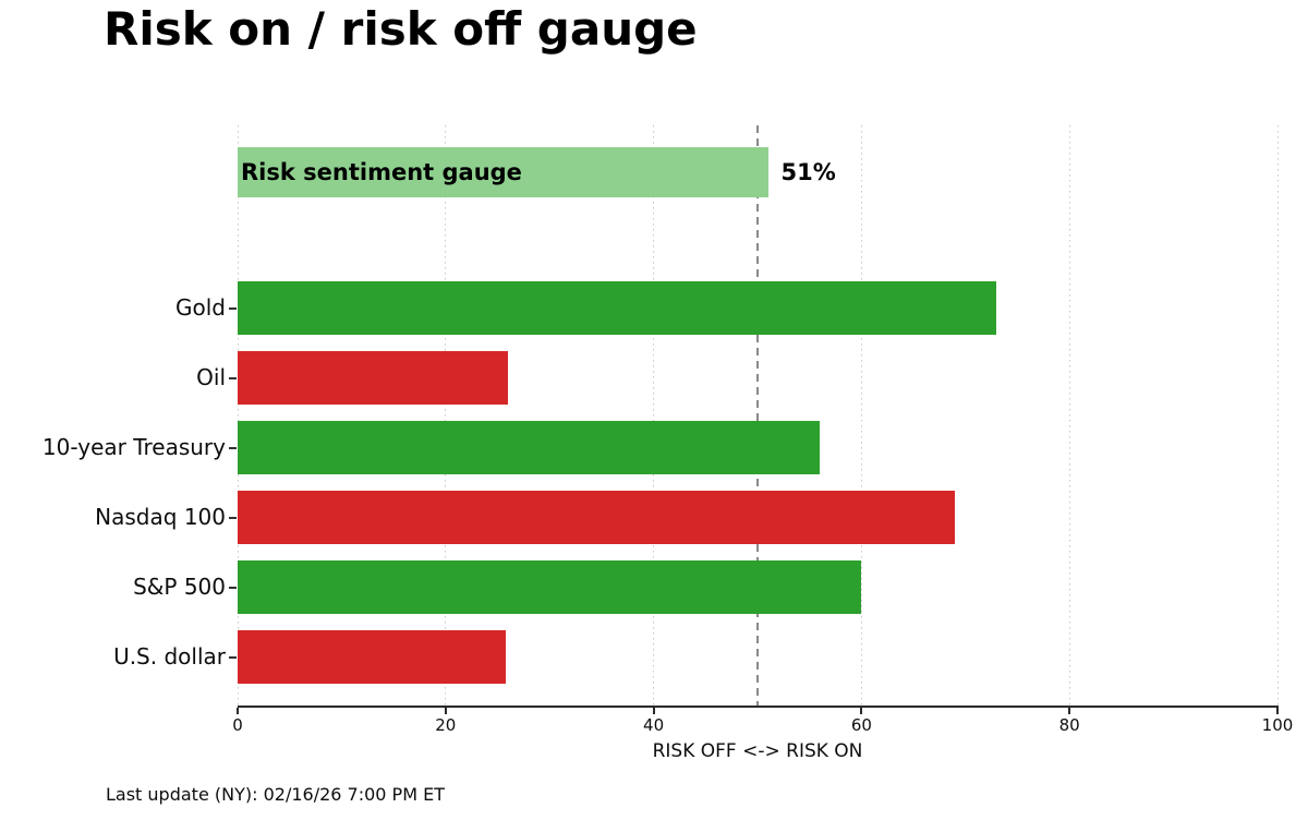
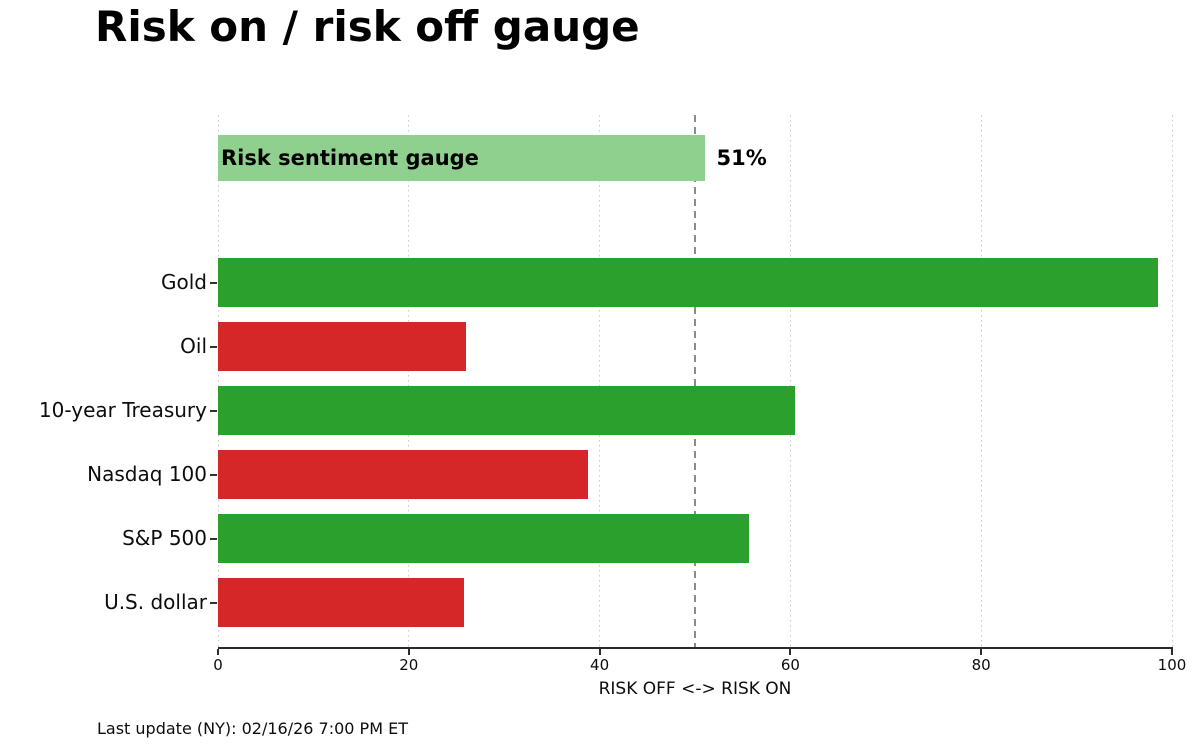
Gold: 73 -> 98
10-year Treasury: 56 -> 60
Nasdaq 100: 69 -> 39
S&P 500: 60 -> 56
